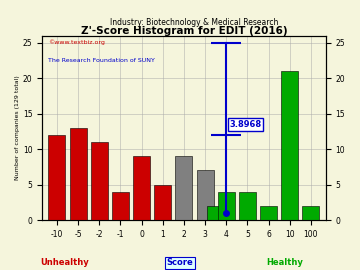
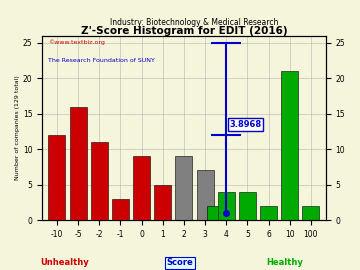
-5: 13 -> 16
-1: 4 -> 3
